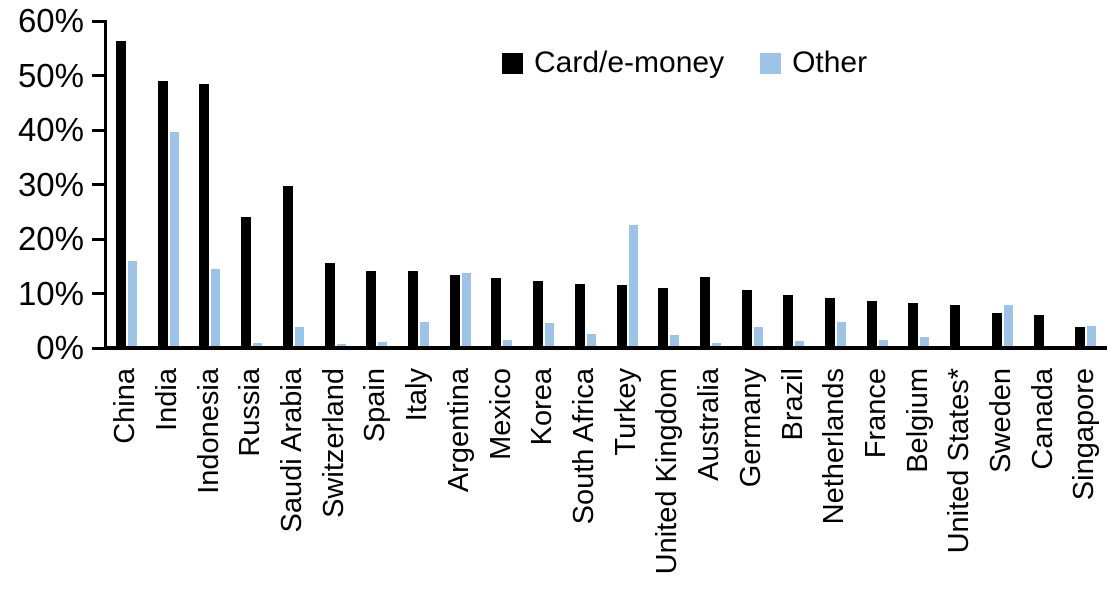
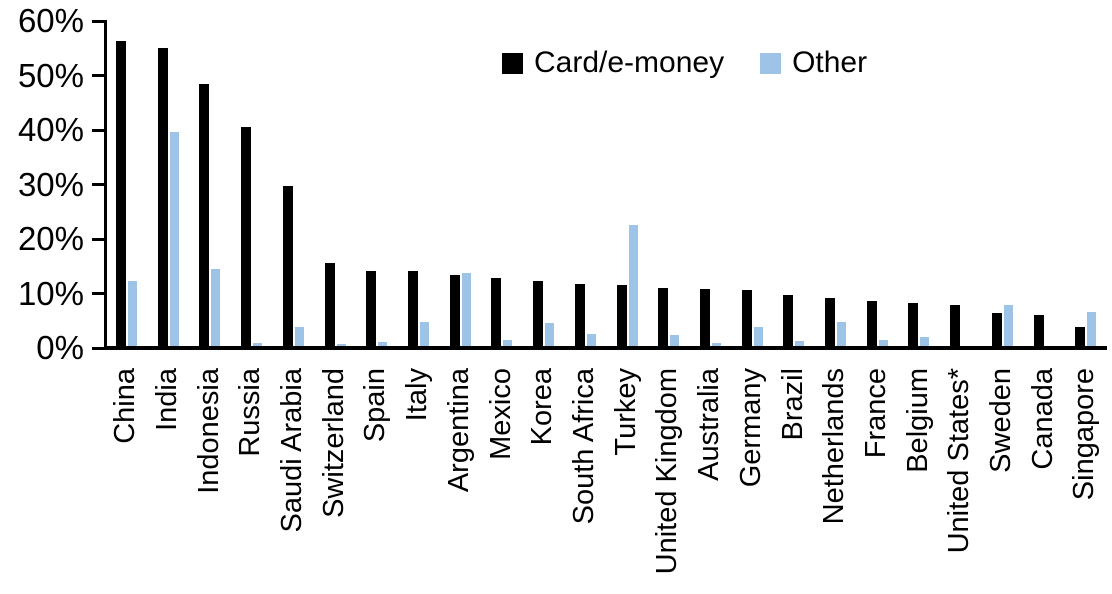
Other/China: 16% -> 12%
Card/e-money/India: 49% -> 55%
Card/e-money/Russia: 24% -> 40%
Card/e-money/Australia: 13% -> 11%
Other/Singapore: 4% -> 7%
